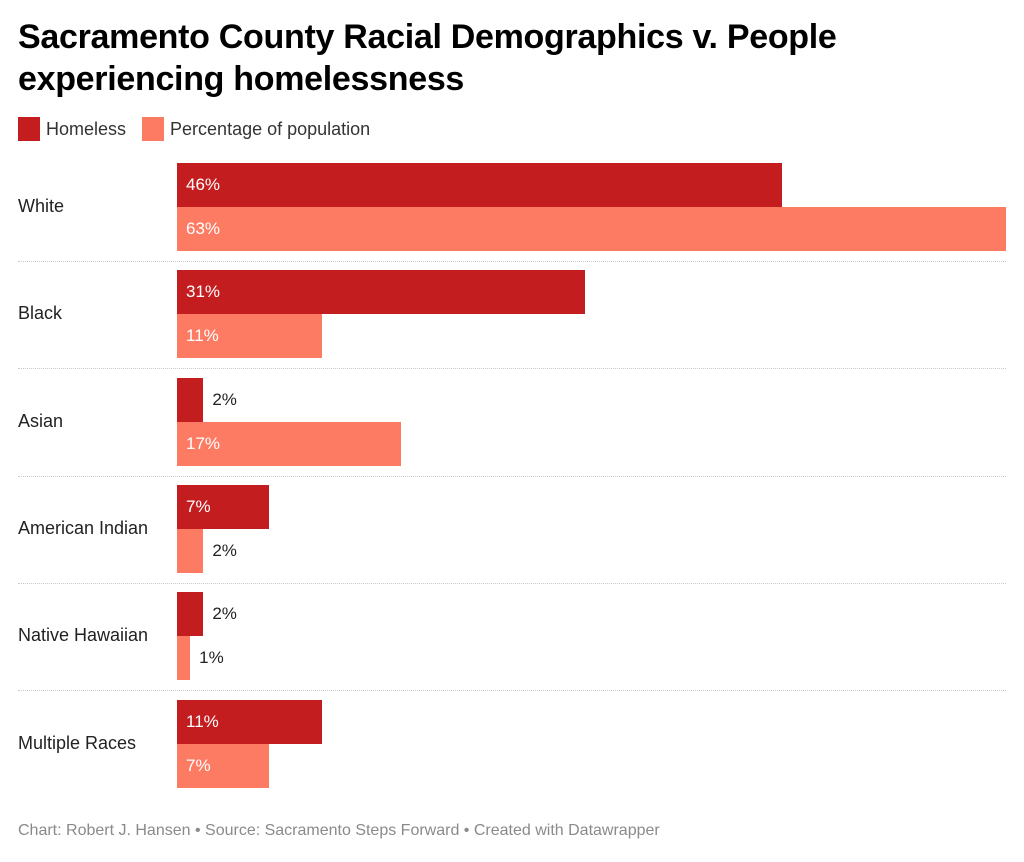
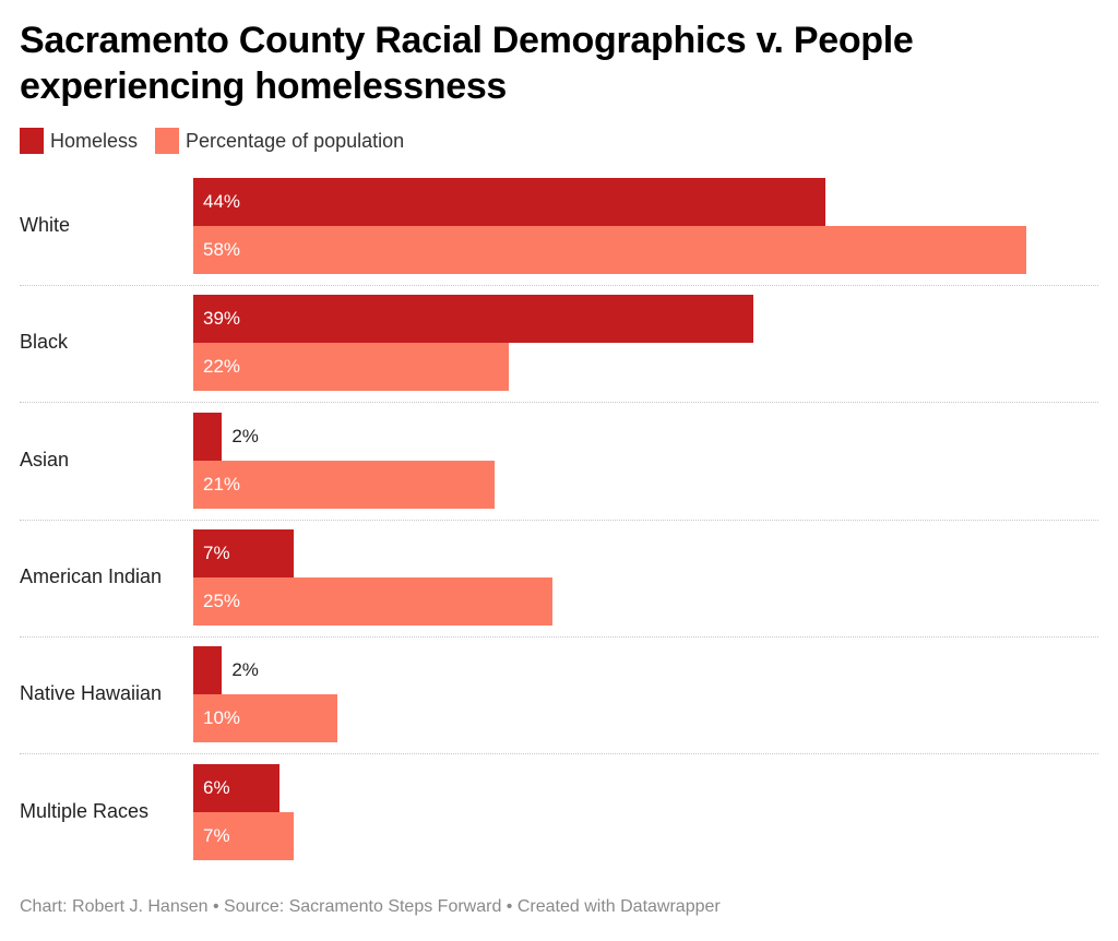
Homeless/White: 46% -> 44%
Percentage of population/White: 63% -> 58%
Homeless/Black: 31% -> 39%
Percentage of population/Black: 11% -> 22%
Percentage of population/Asian: 17% -> 21%
Percentage of population/American Indian: 2% -> 25%
Percentage of population/Native Hawaiian: 1% -> 10%
Homeless/Multiple Races: 11% -> 6%
